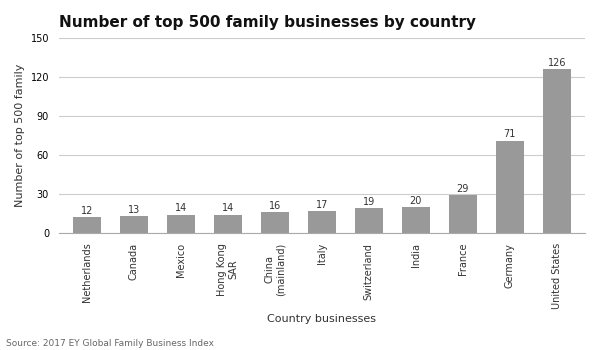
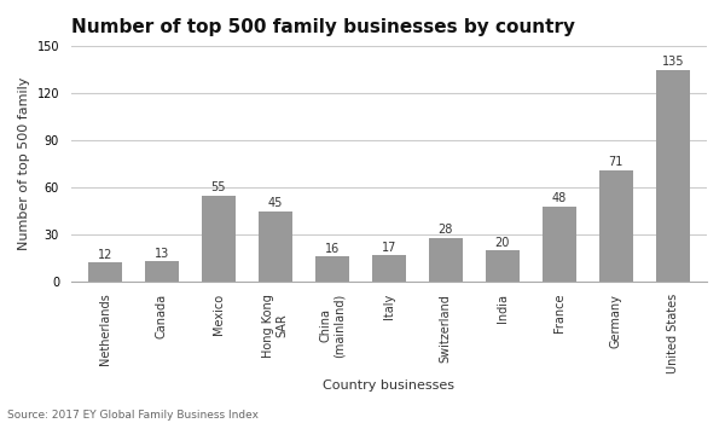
Mexico: 14 -> 55
Hong Kong SAR: 14 -> 45
Switzerland: 19 -> 28
France: 29 -> 48
United States: 126 -> 135
